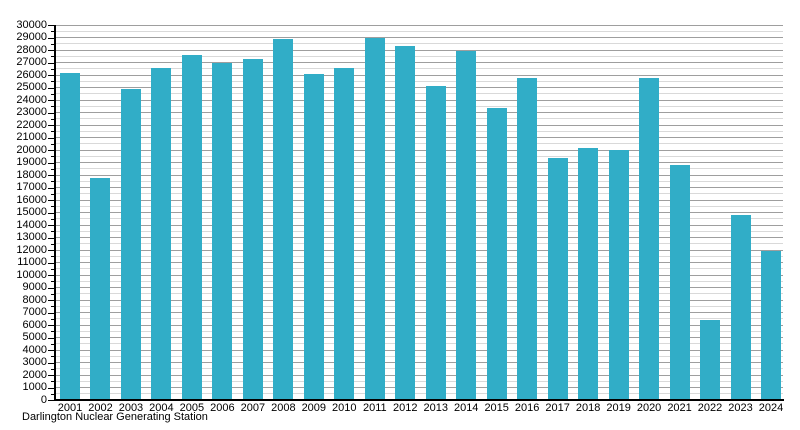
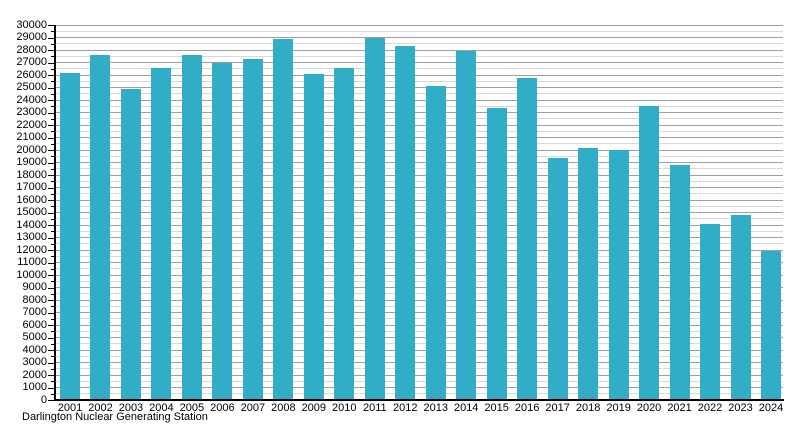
2002: 17800 -> 27600
2020: 25800 -> 23500
2022: 6400 -> 14000
